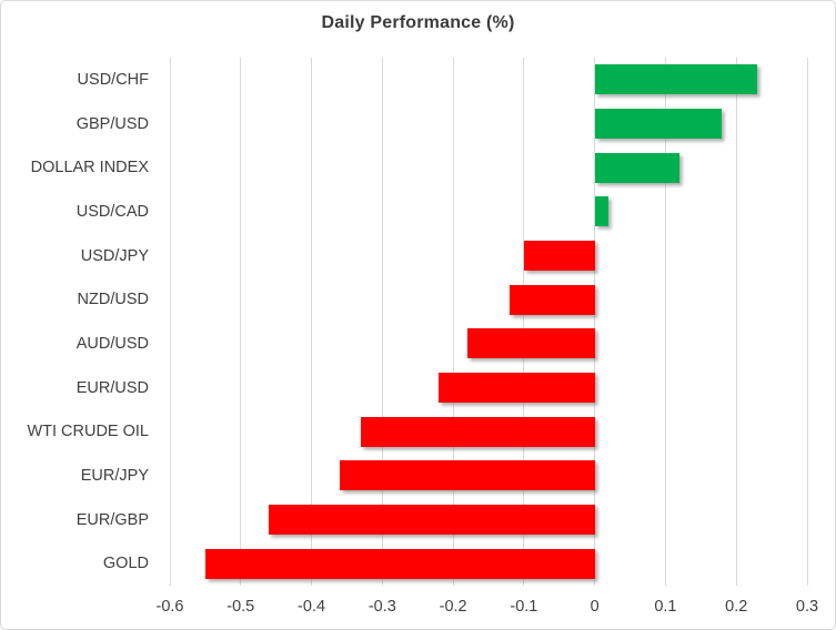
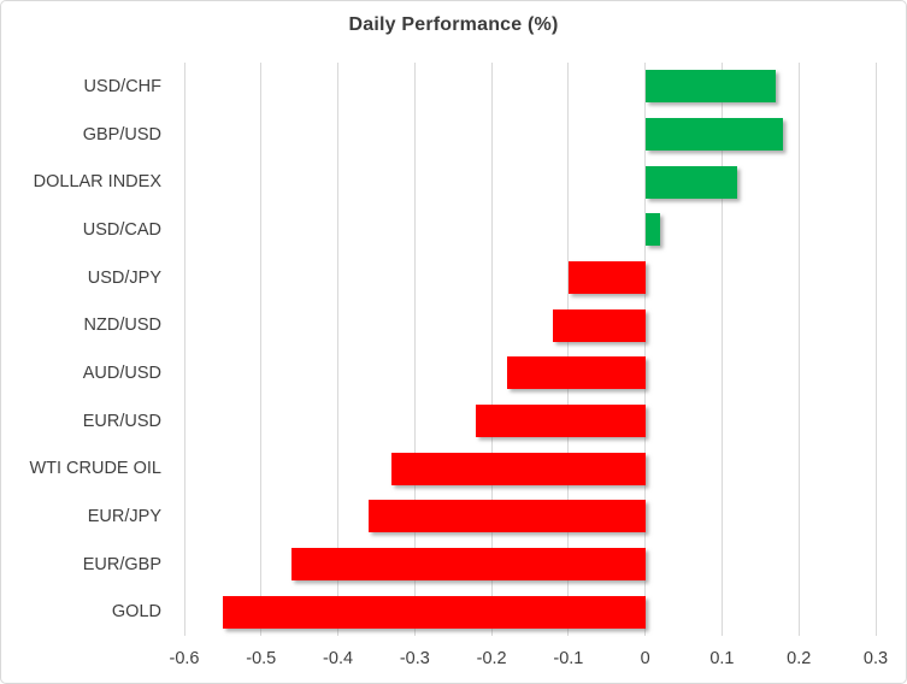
USD/CHF: 0.23 -> 0.17
